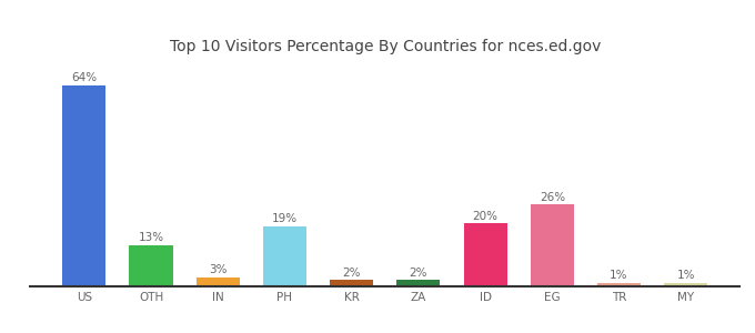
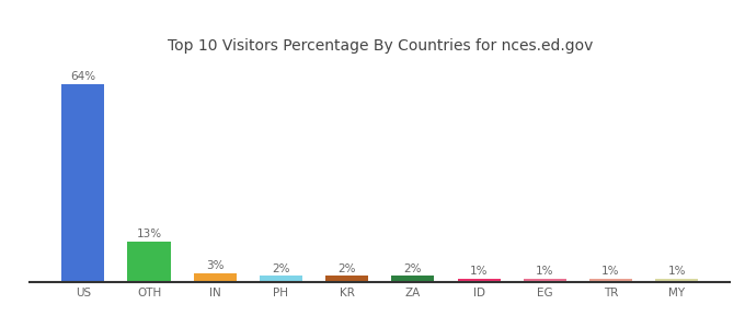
PH: 19% -> 2%
ID: 20% -> 1%
EG: 26% -> 1%
